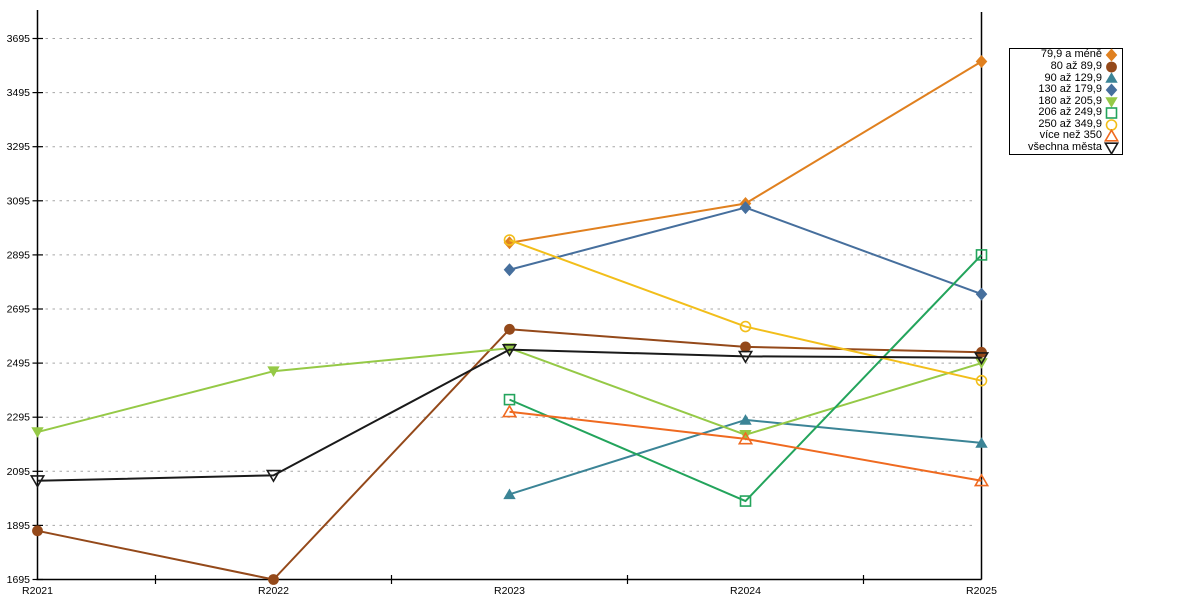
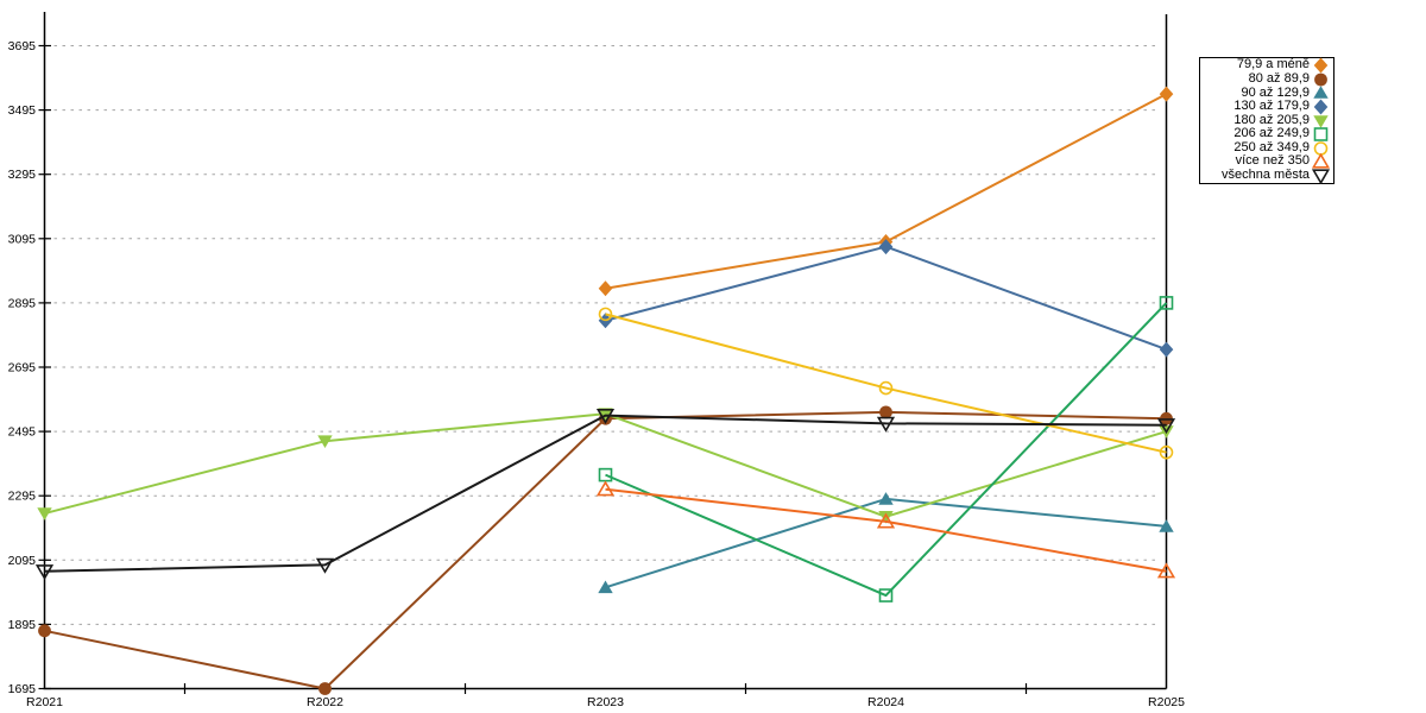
80 až 89,9/R2023: 2620 -> 2540
250 až 349,9/R2023: 2950 -> 2860
79,9 a méně/R2025: 3610 -> 3540
